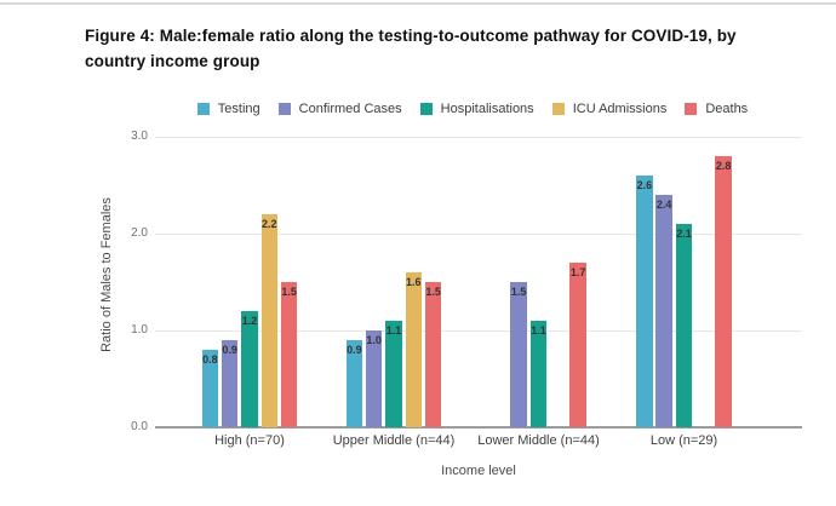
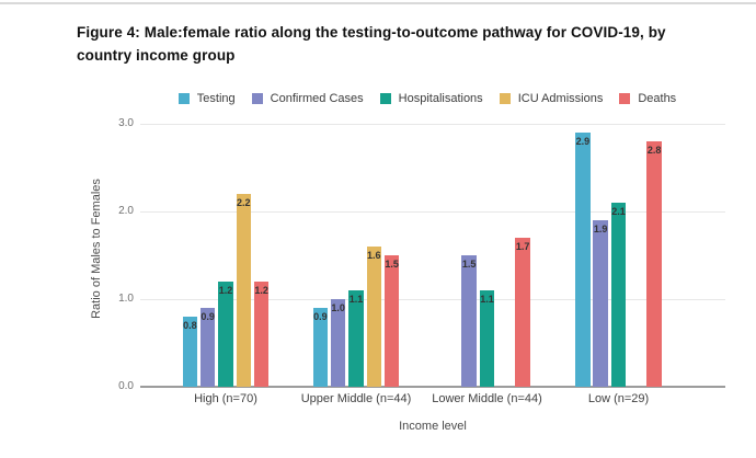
Deaths/High (n=70): 1.5 -> 1.2
Testing/Low (n=29): 2.6 -> 2.9
Confirmed Cases/Low (n=29): 2.4 -> 1.9
